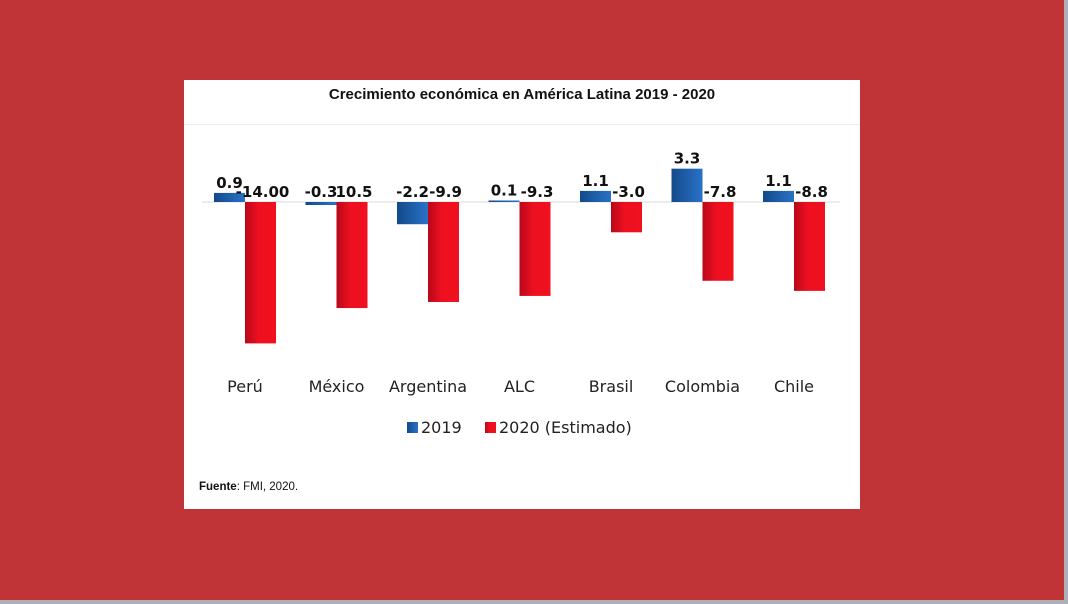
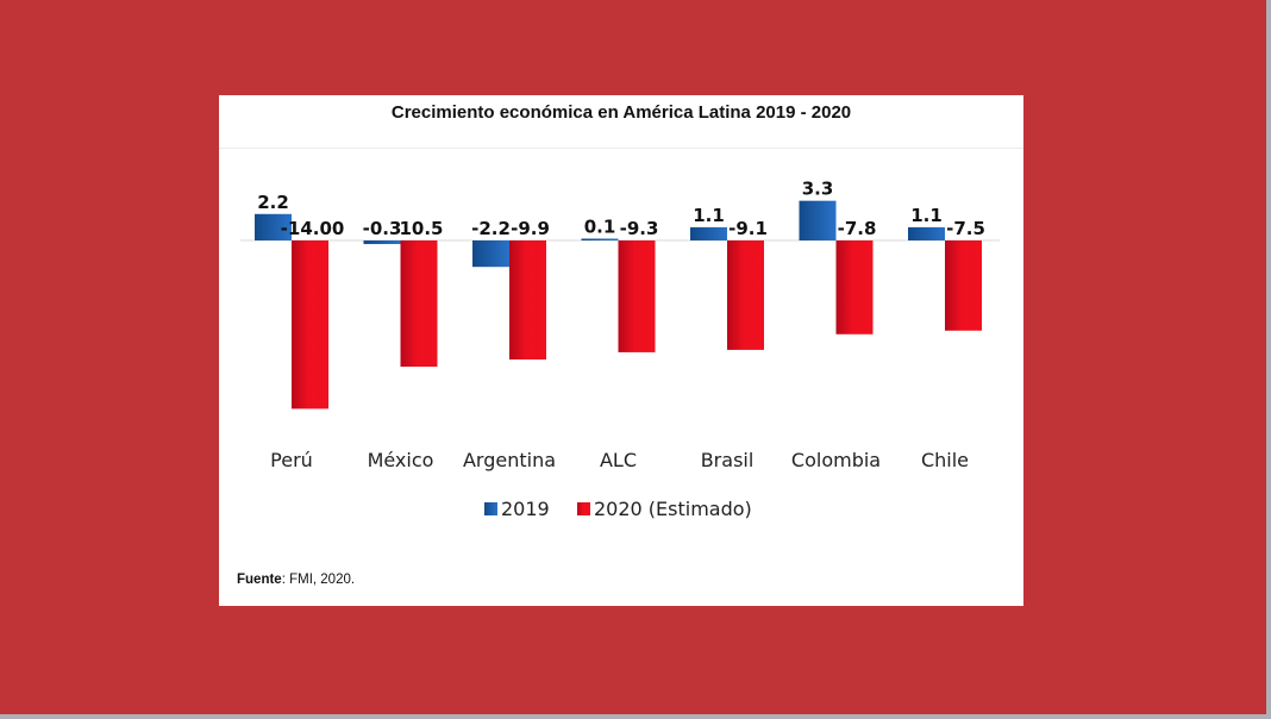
2019/Perú: 0.9 -> 2.2
2020 (Estimado)/Brasil: -3.0 -> -9.1
2020 (Estimado)/Chile: -8.8 -> -7.5
